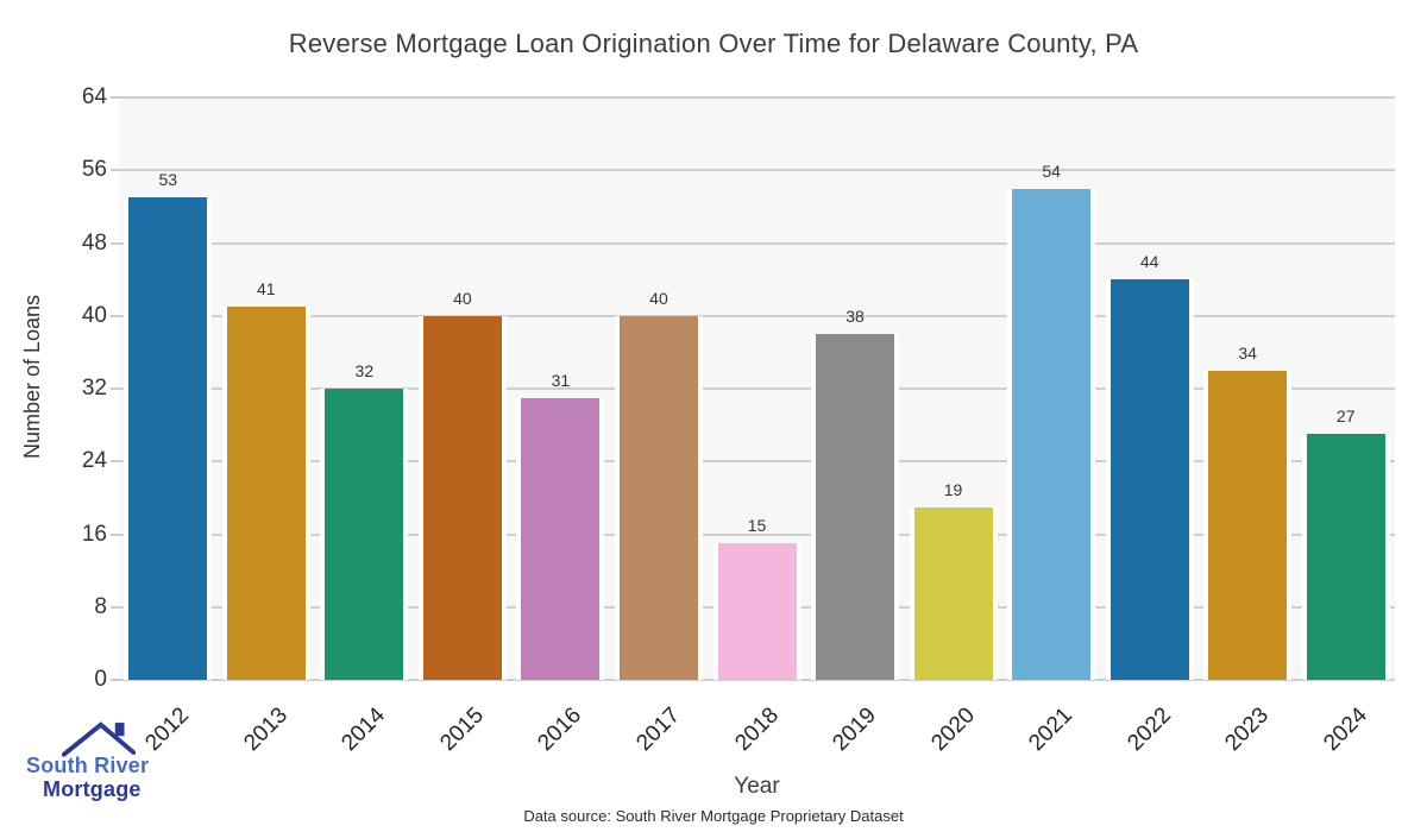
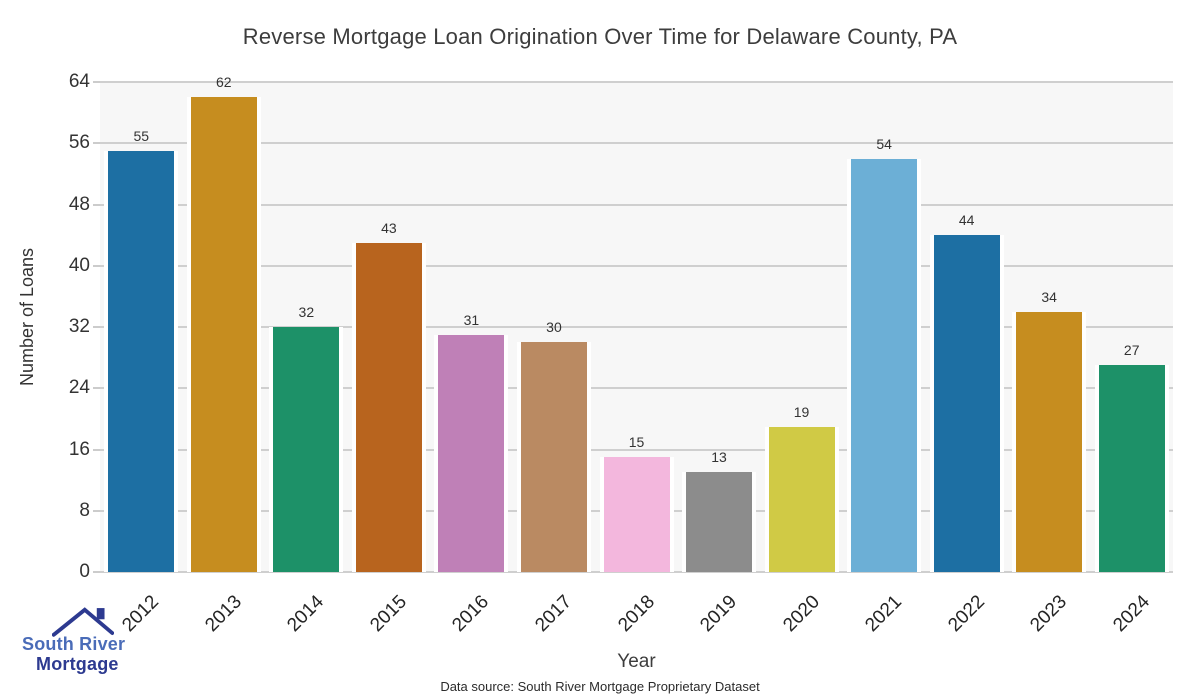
2012: 53 -> 55
2013: 41 -> 62
2015: 40 -> 43
2017: 40 -> 30
2019: 38 -> 13
